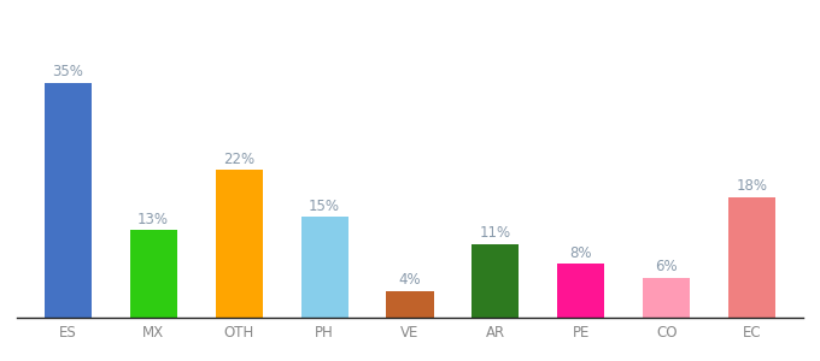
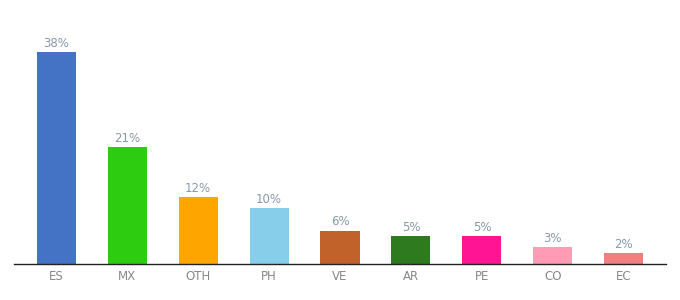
ES: 35% -> 38%
MX: 13% -> 21%
OTH: 22% -> 12%
PH: 15% -> 10%
VE: 4% -> 6%
AR: 11% -> 5%
PE: 8% -> 5%
CO: 6% -> 3%
EC: 18% -> 2%
